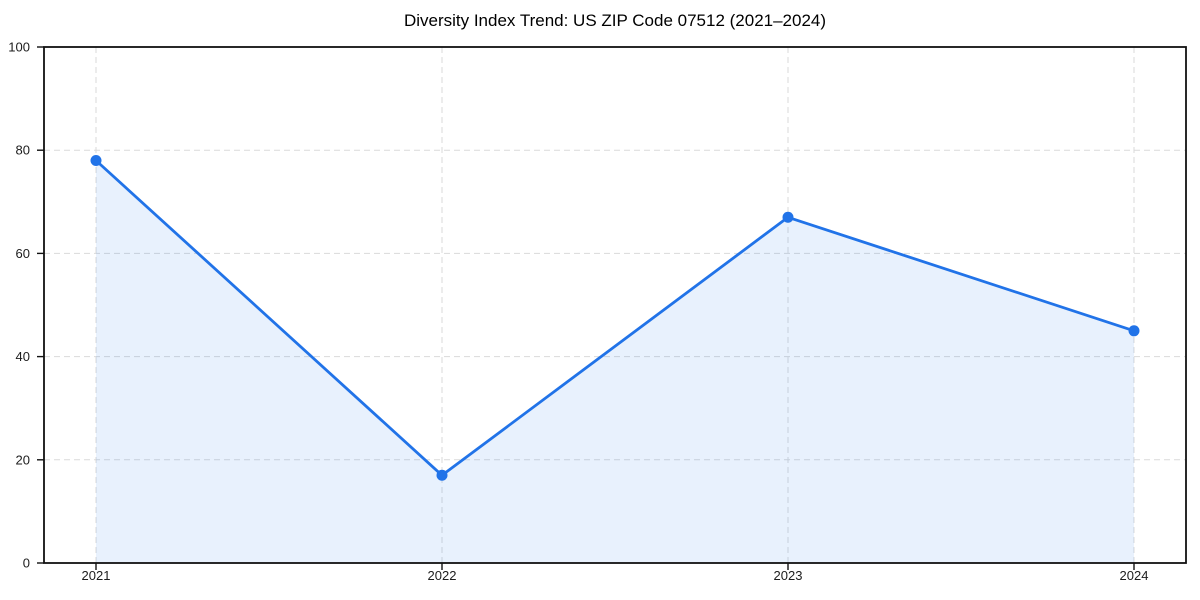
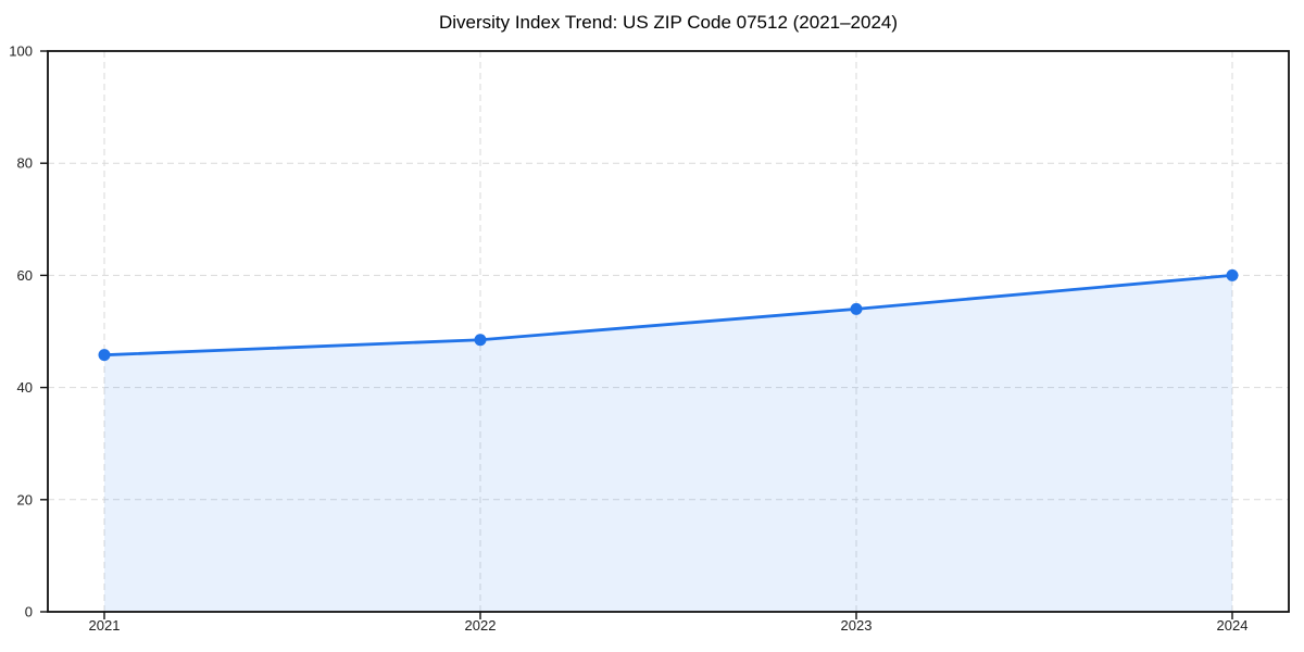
2021: 78 -> 46
2022: 17 -> 48
2023: 67 -> 54
2024: 45 -> 60
